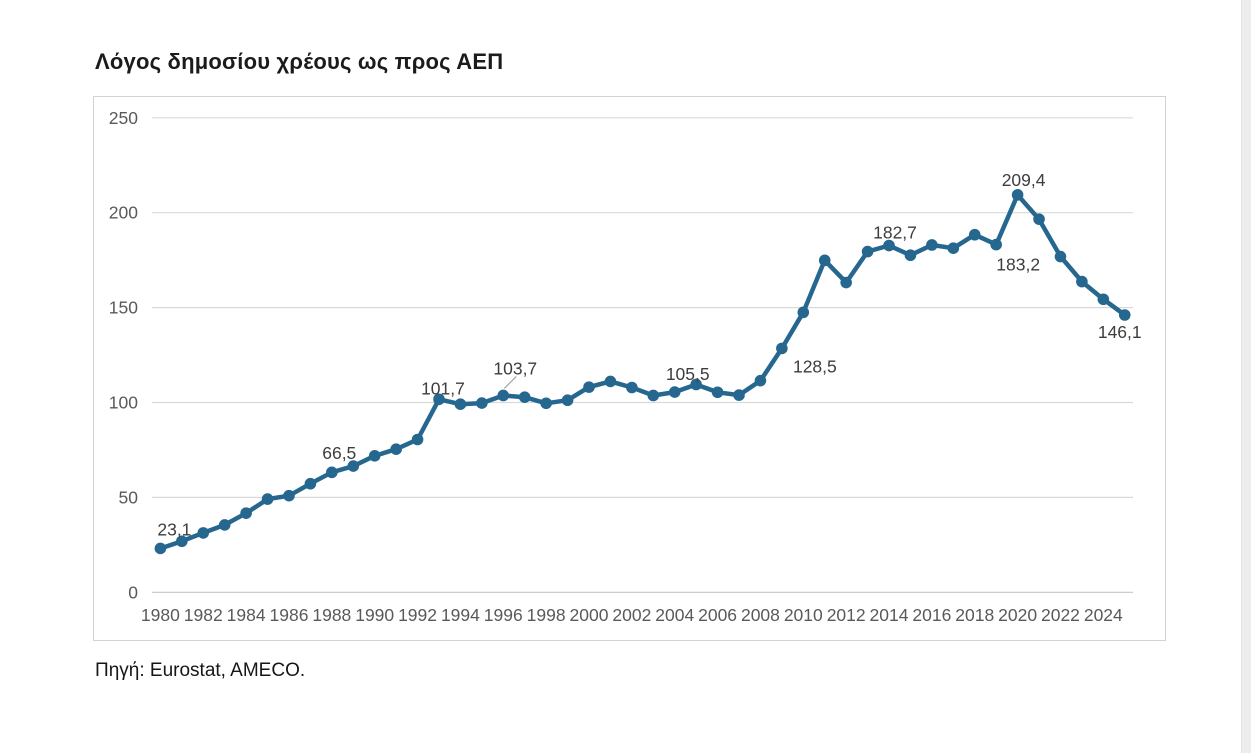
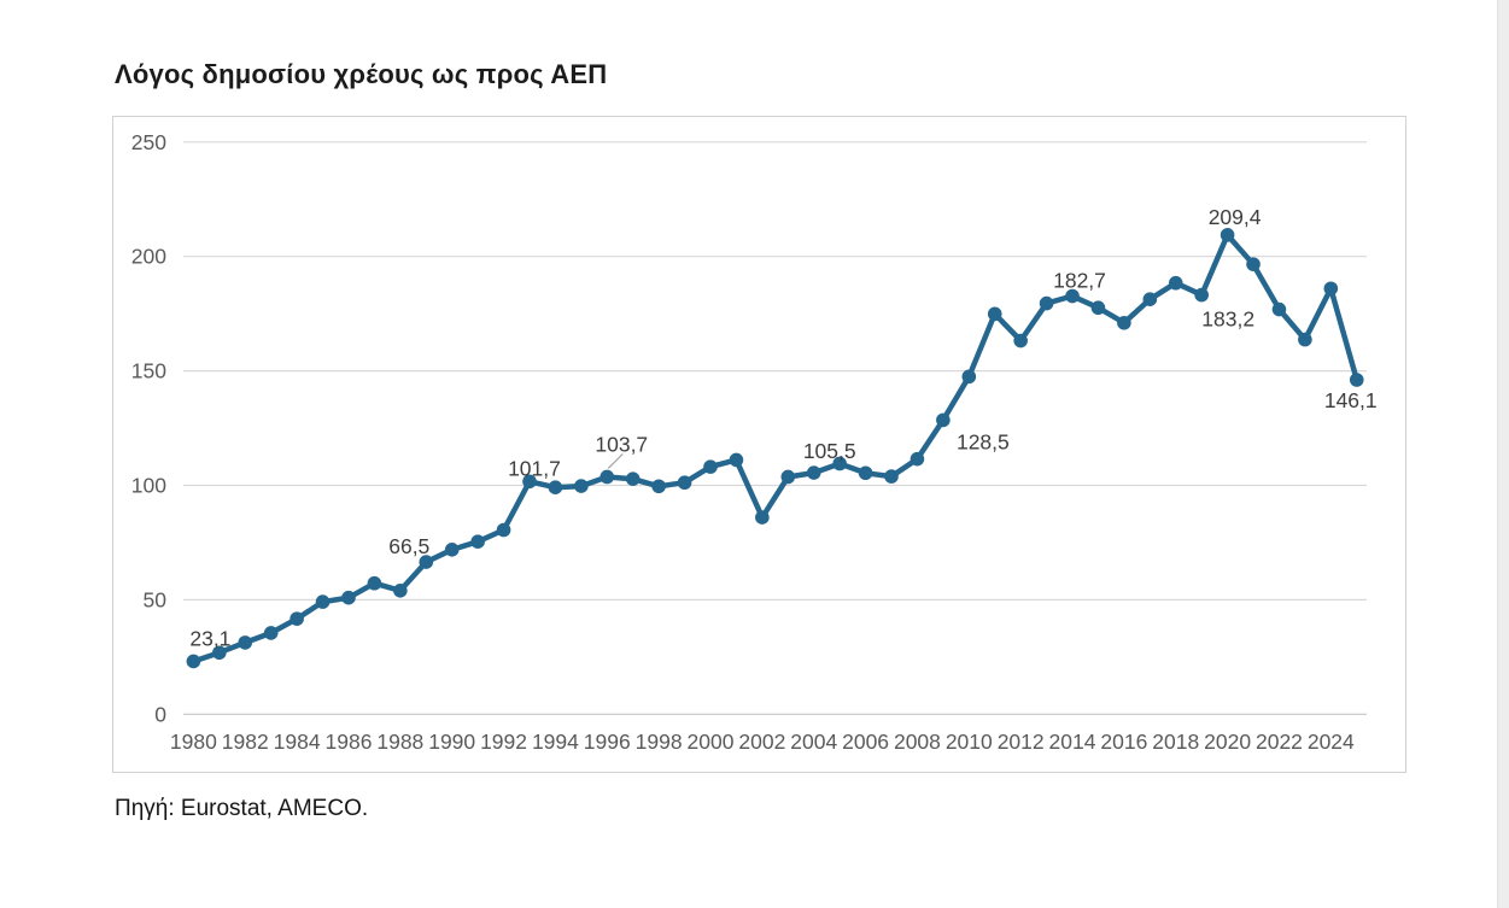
1988: 63 -> 54
2002: 108 -> 86
2016: 183 -> 171
2024: 154 -> 186
